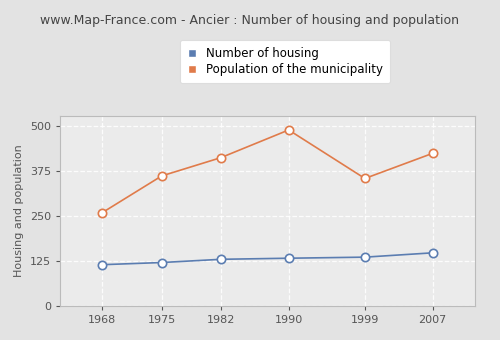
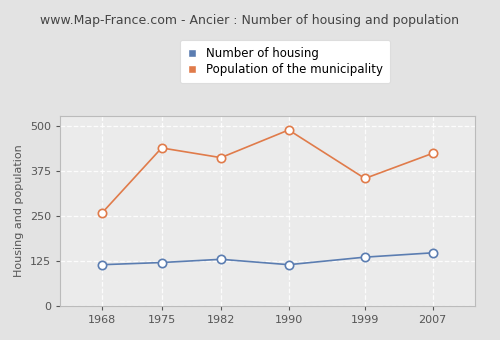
Population of the municipality/1975: 362 -> 440
Number of housing/1990: 133 -> 115
